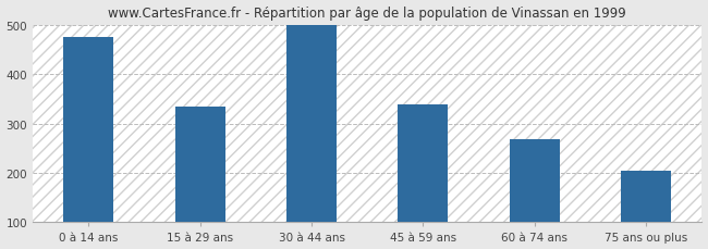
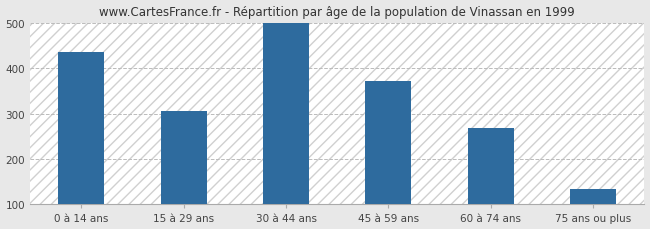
0 à 14 ans: 475 -> 435
15 à 29 ans: 335 -> 305
45 à 59 ans: 340 -> 373
75 ans ou plus: 205 -> 133
